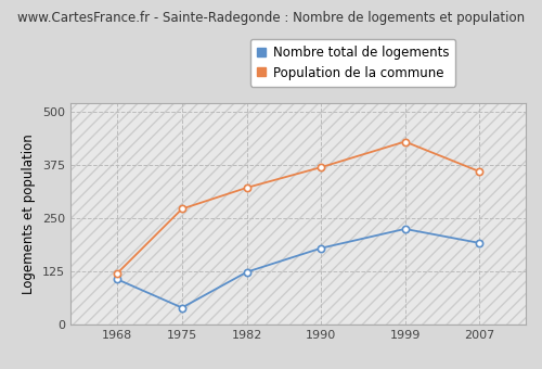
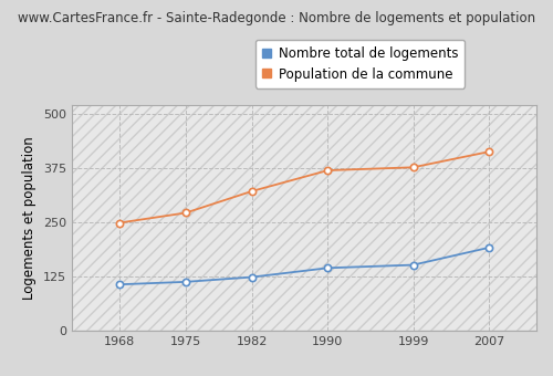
Population de la commune/1968: 120 -> 249
Nombre total de logements/1975: 40 -> 113
Nombre total de logements/1990: 180 -> 145
Nombre total de logements/1999: 225 -> 152
Population de la commune/1999: 430 -> 377
Population de la commune/2007: 360 -> 413
